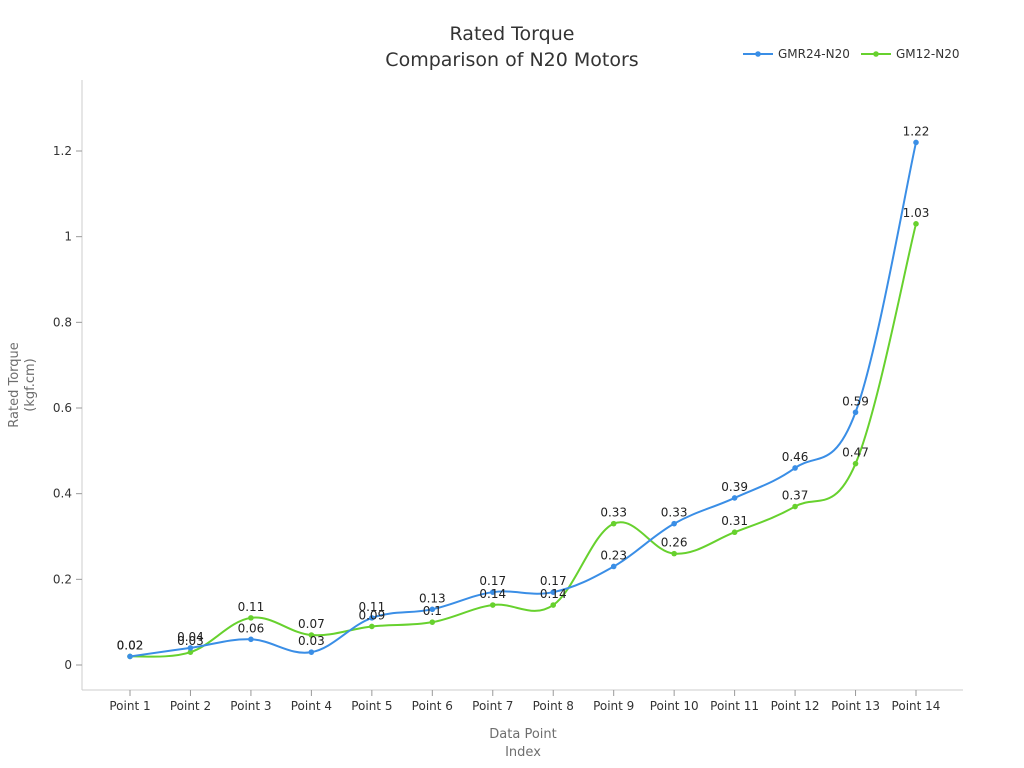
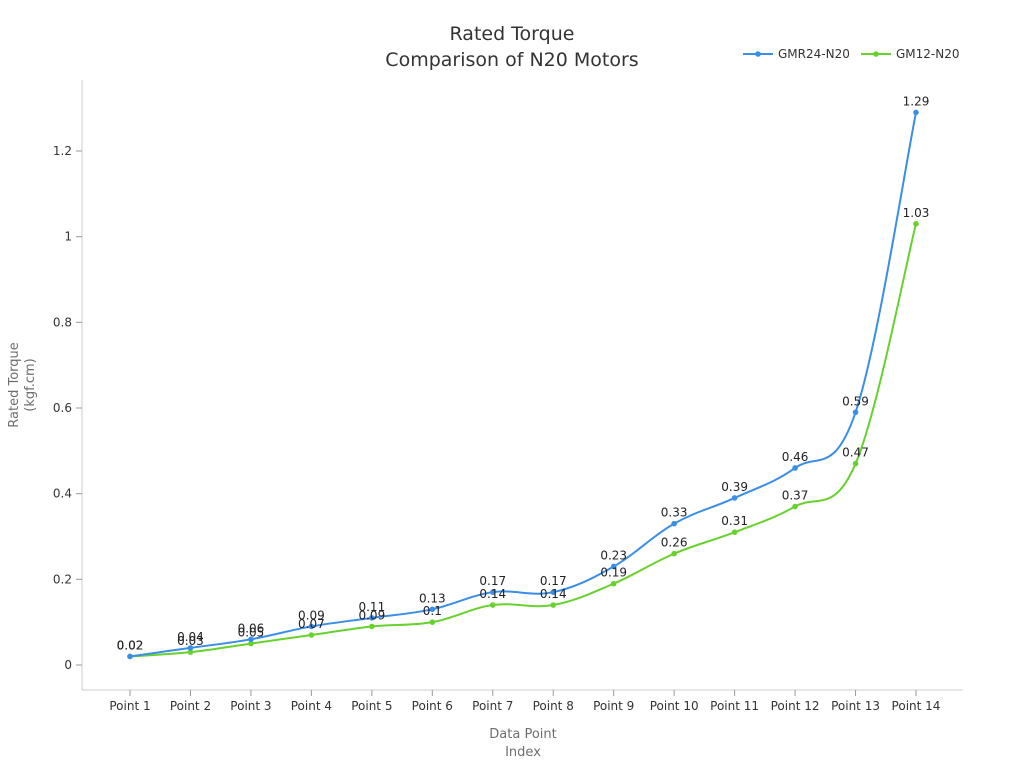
GM12-N20/Point 3: 0.11 -> 0.05
GMR24-N20/Point 4: 0.03 -> 0.09
GM12-N20/Point 9: 0.33 -> 0.19
GMR24-N20/Point 14: 1.22 -> 1.29
